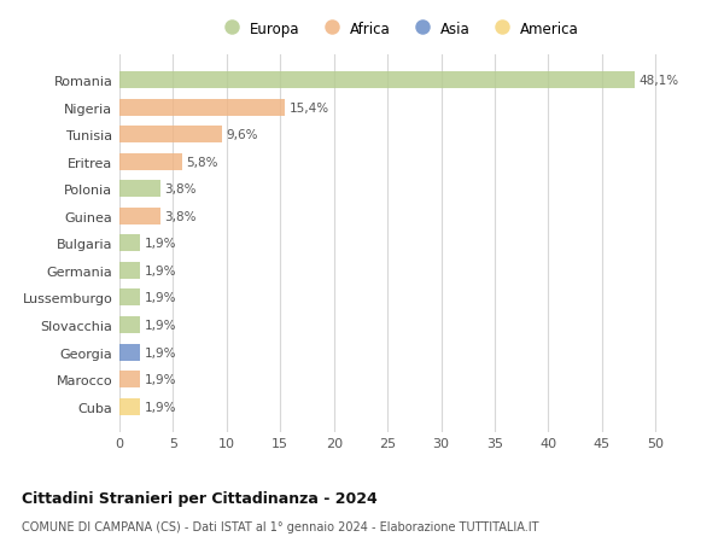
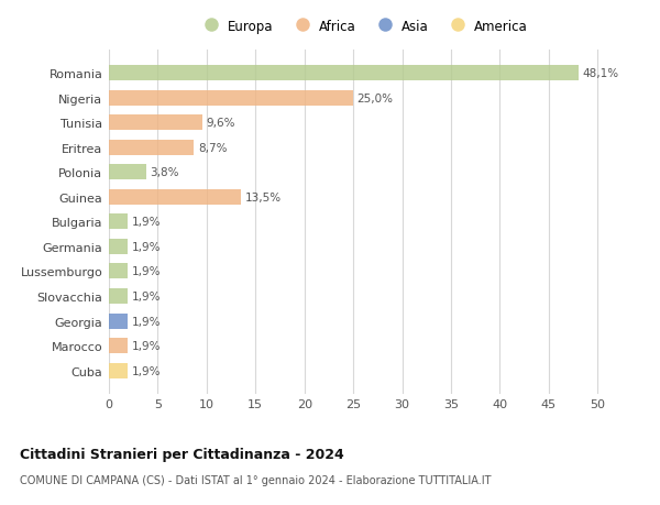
Nigeria: 15,4% -> 25,0%
Eritrea: 5,8% -> 8,7%
Guinea: 3,8% -> 13,5%
